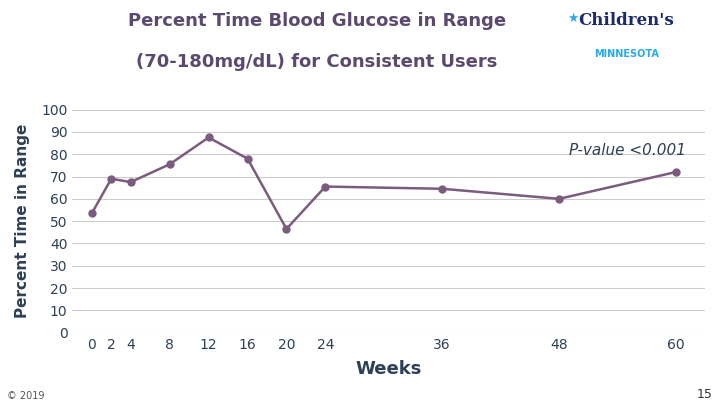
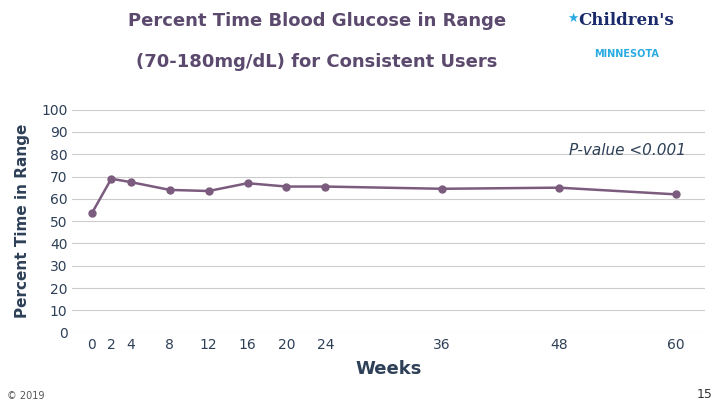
8: 75.5 -> 64.0
12: 87.5 -> 63.5
16: 78.0 -> 67.0
20: 46.5 -> 65.5
48: 60.0 -> 65.0
60: 72.0 -> 62.0
